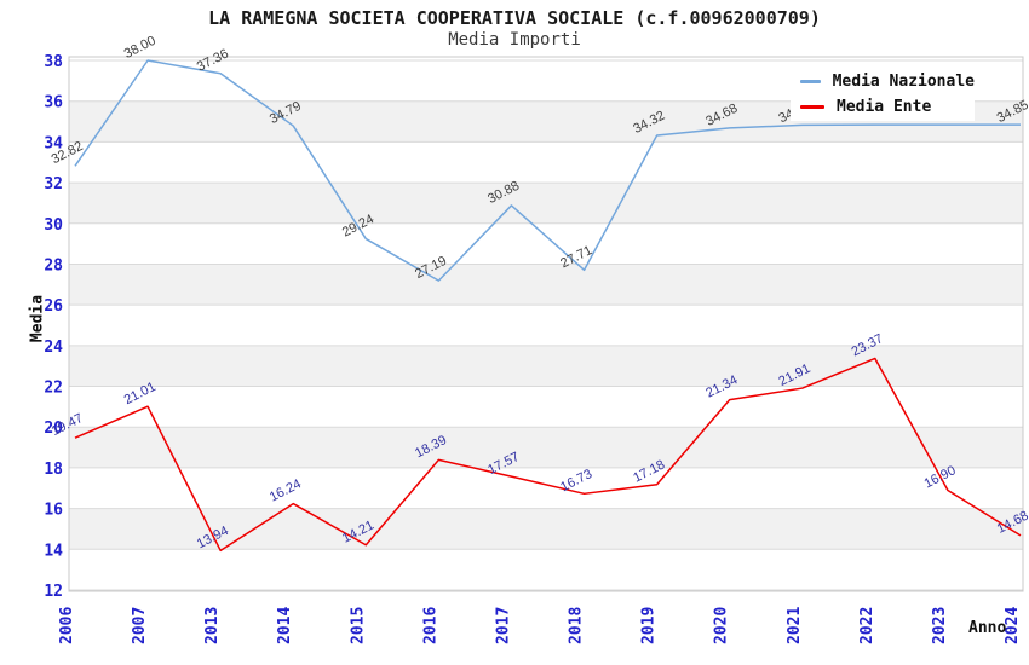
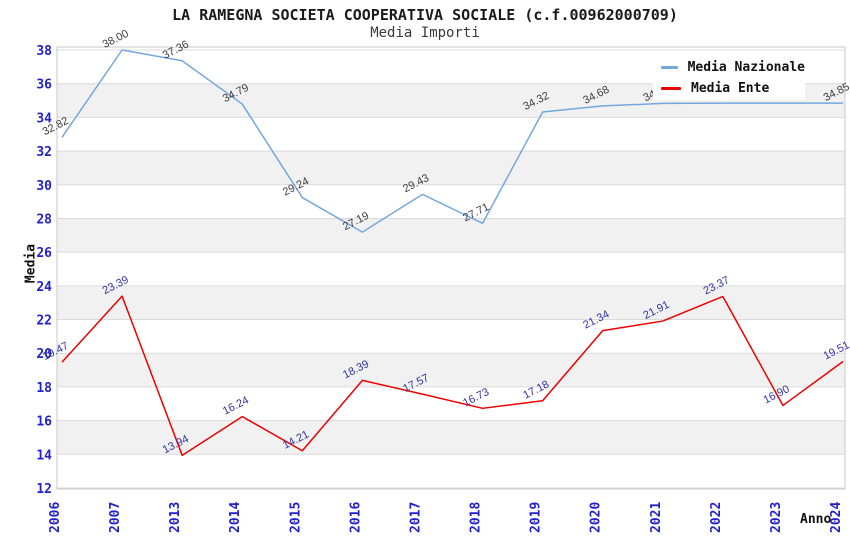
Media Ente/2007: 21.01 -> 23.39
Media Nazionale/2017: 30.88 -> 29.43
Media Ente/2024: 14.68 -> 19.51
